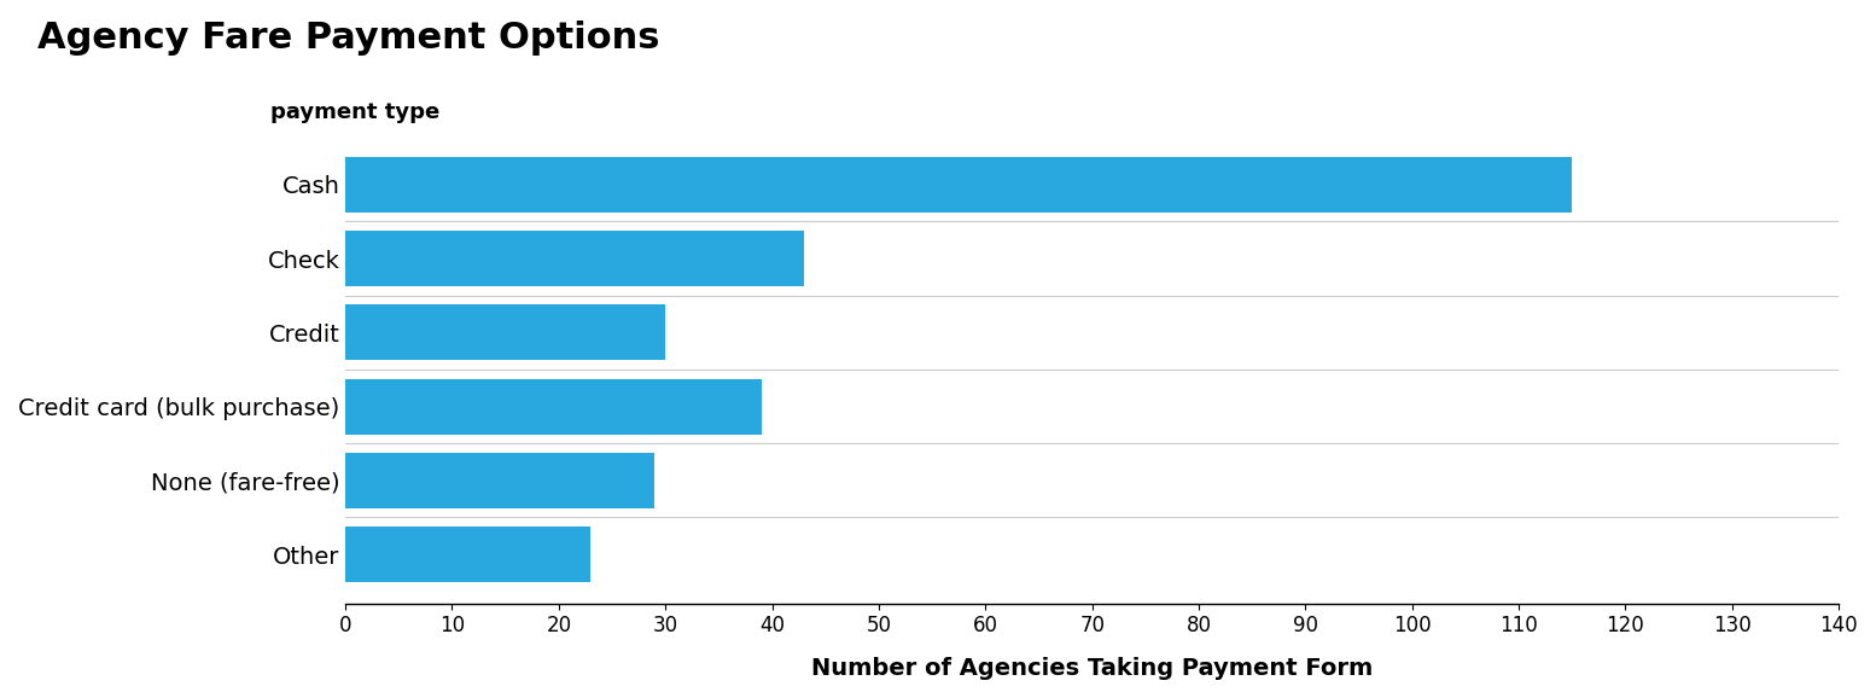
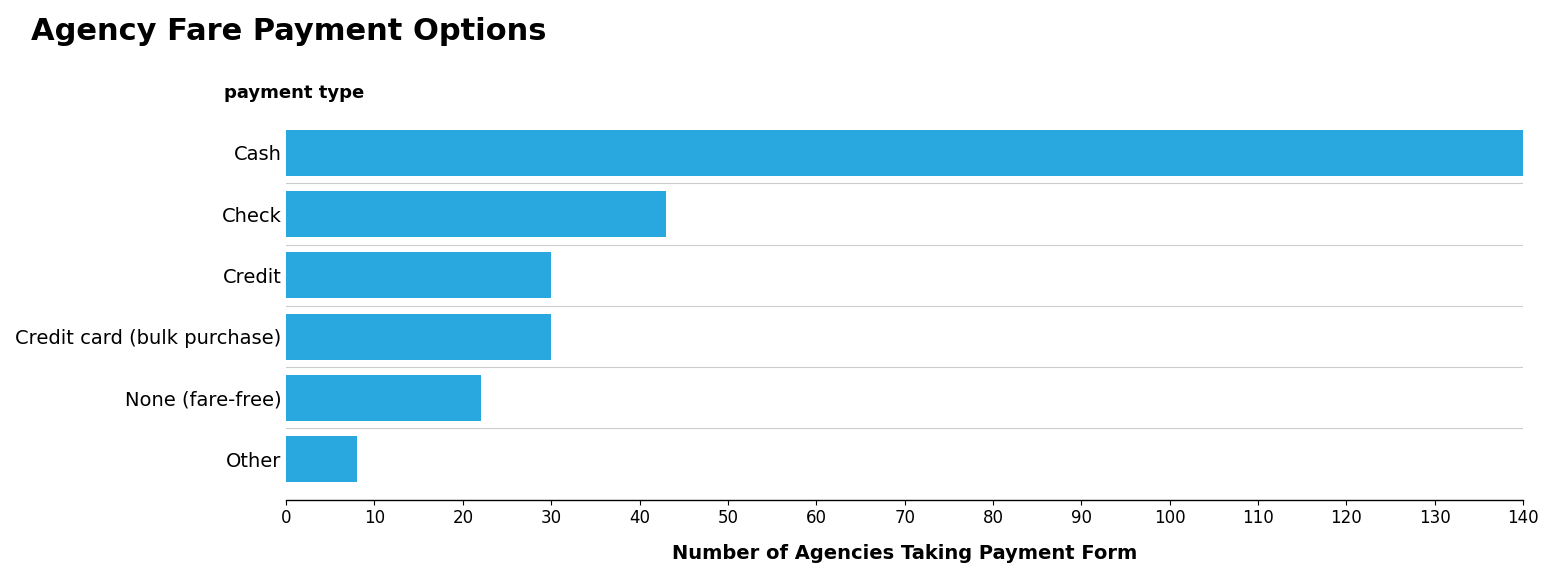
Cash: 115 -> 140
Credit card (bulk purchase): 39 -> 30
None (fare-free): 29 -> 22
Other: 23 -> 8
